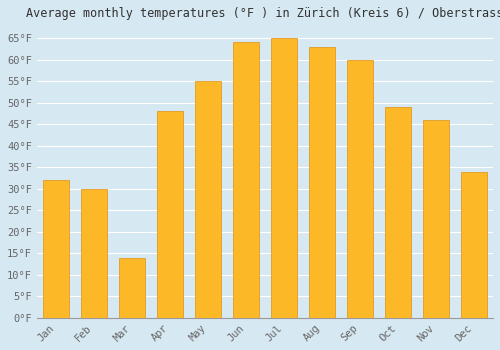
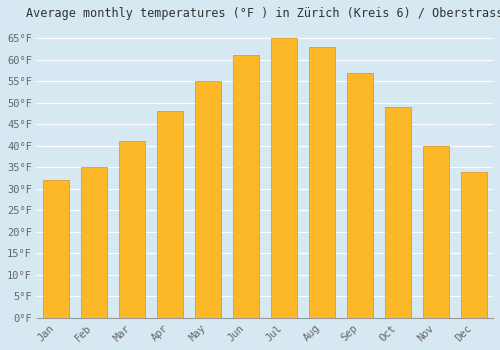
Feb: 30°F -> 35°F
Mar: 14°F -> 41°F
Jun: 64°F -> 61°F
Sep: 60°F -> 57°F
Nov: 46°F -> 40°F
